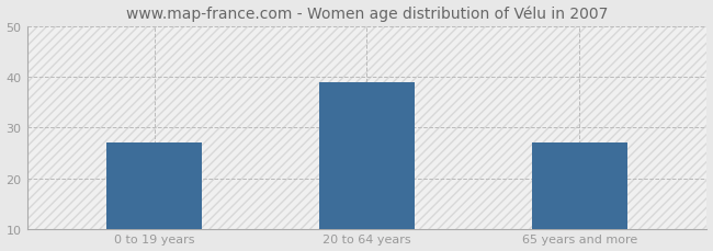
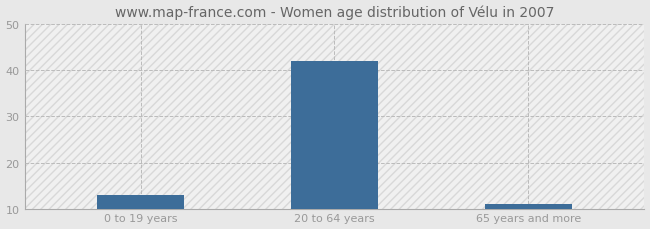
0 to 19 years: 27 -> 13
20 to 64 years: 39 -> 42
65 years and more: 27 -> 11
